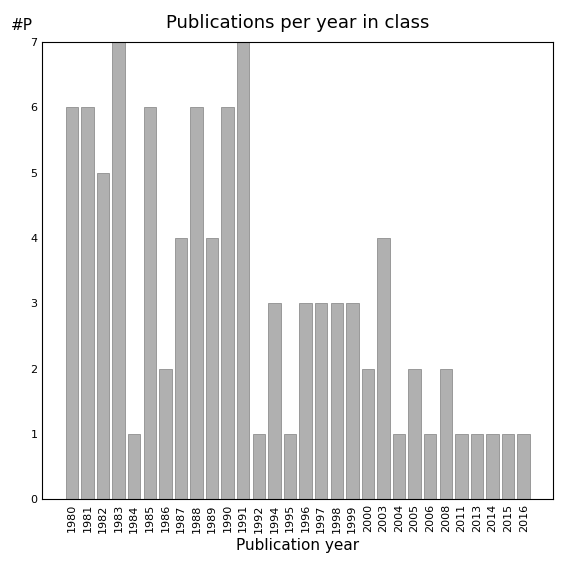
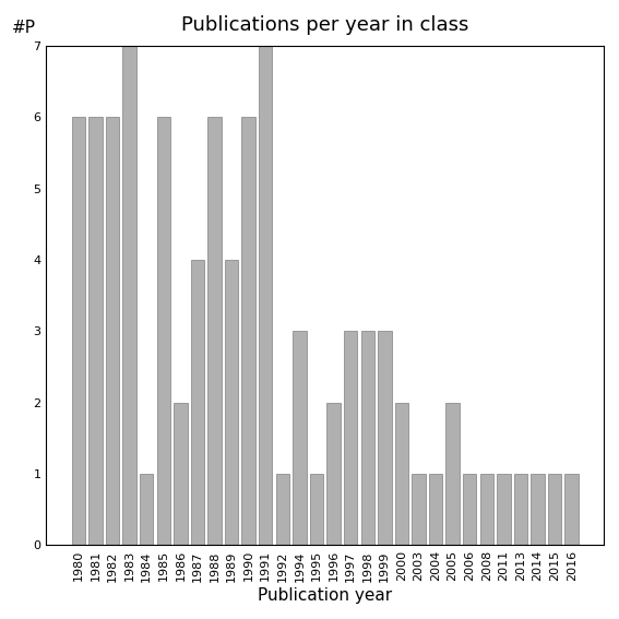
1982: 5 -> 6
1996: 3 -> 2
2003: 4 -> 1
2008: 2 -> 1
